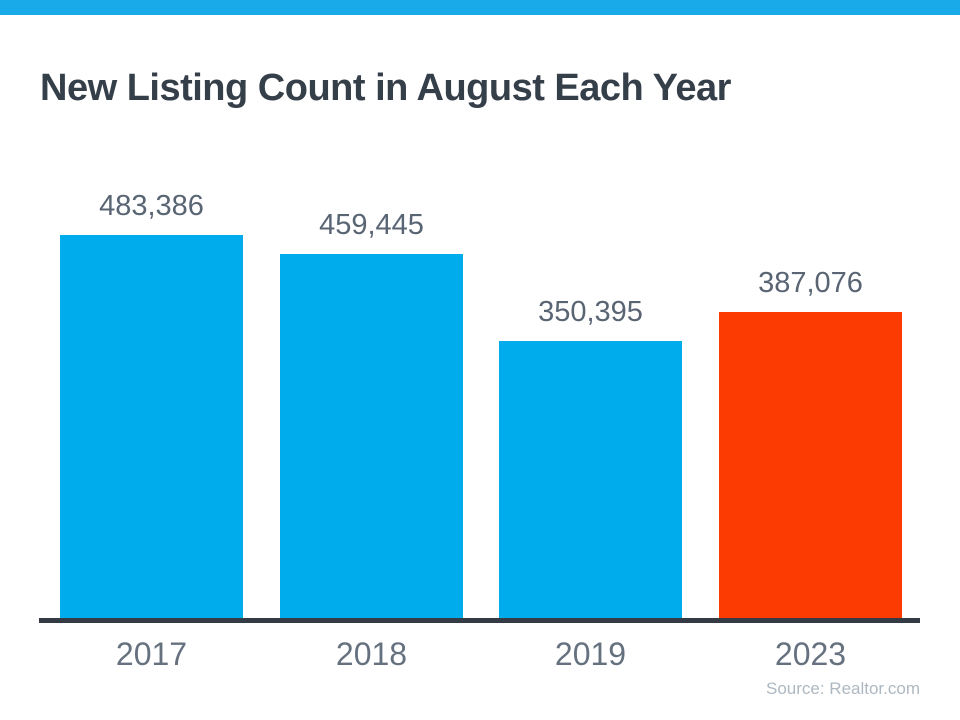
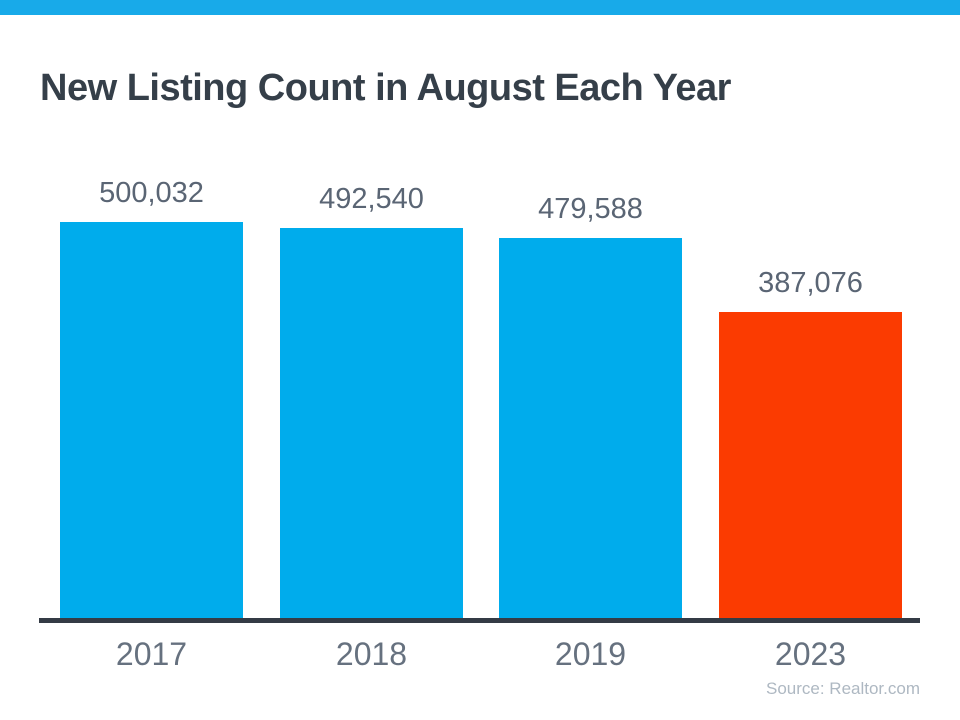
2017: 483,386 -> 500,032
2018: 459,445 -> 492,540
2019: 350,395 -> 479,588
